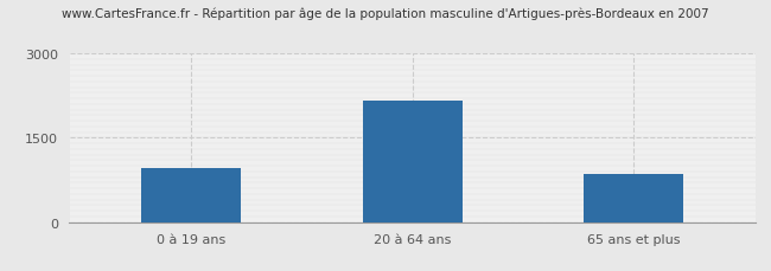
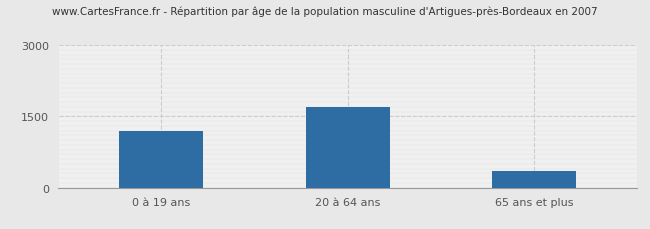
0 à 19 ans: 950 -> 1200
20 à 64 ans: 2150 -> 1700
65 ans et plus: 850 -> 350
